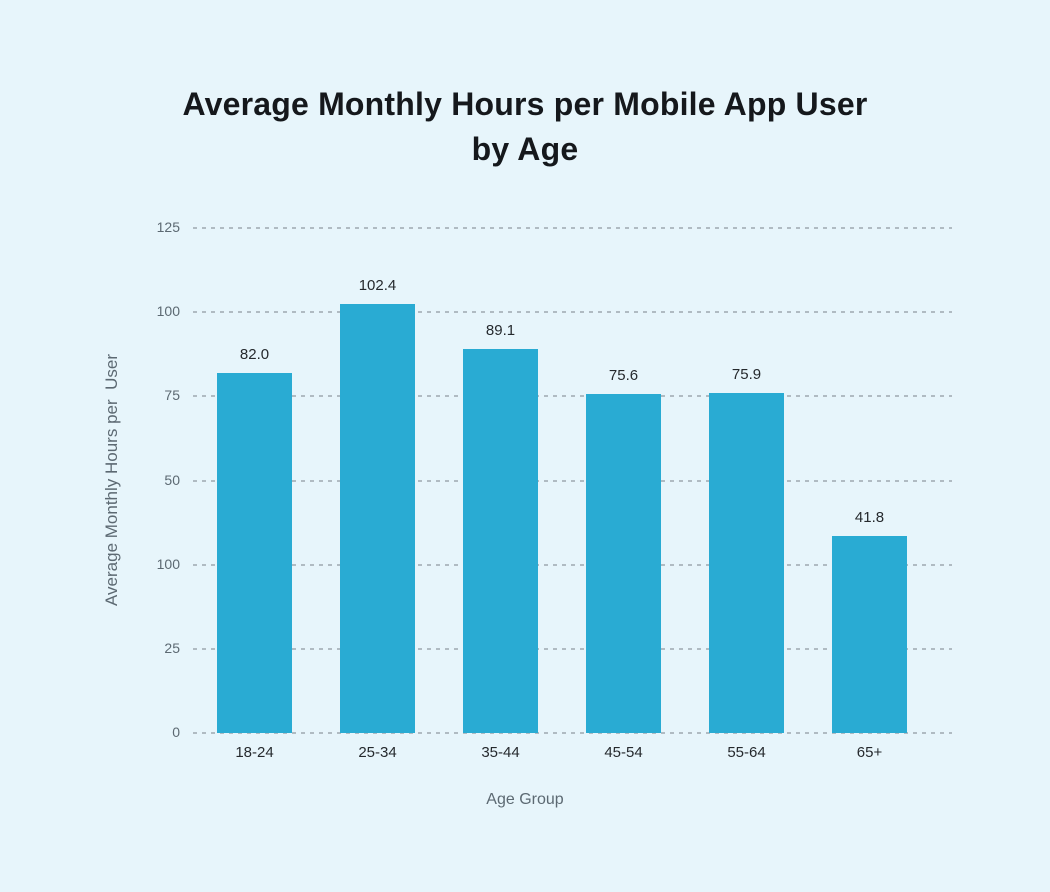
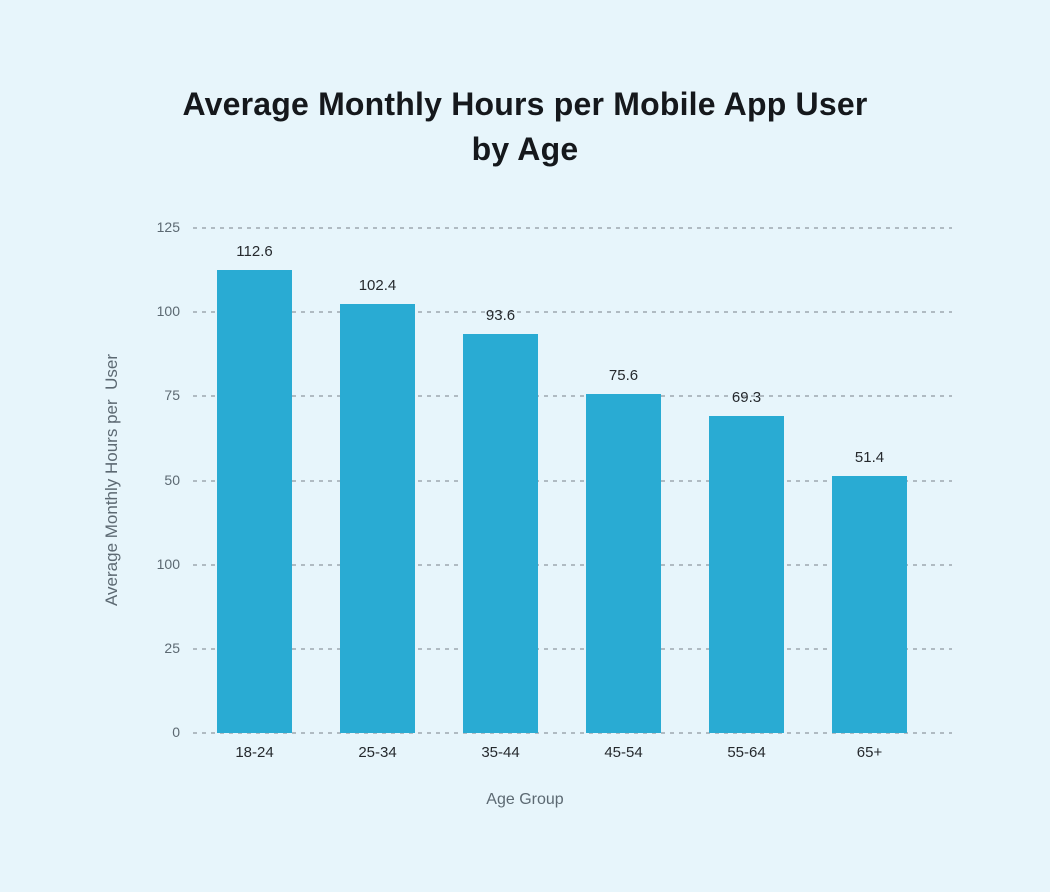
18-24: 82.0 -> 112.6
35-44: 89.1 -> 93.6
55-64: 75.9 -> 69.3
65+: 41.8 -> 51.4
